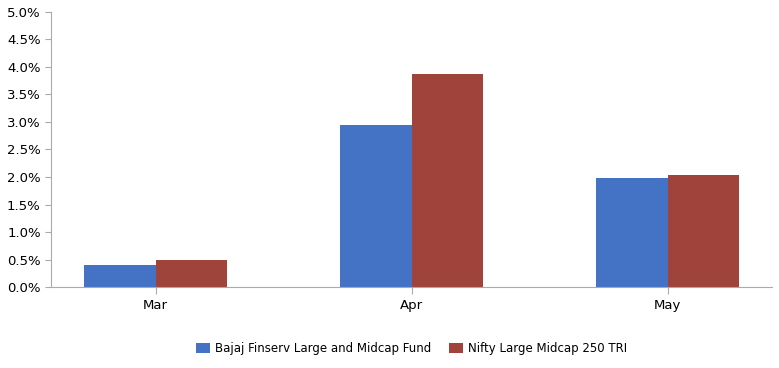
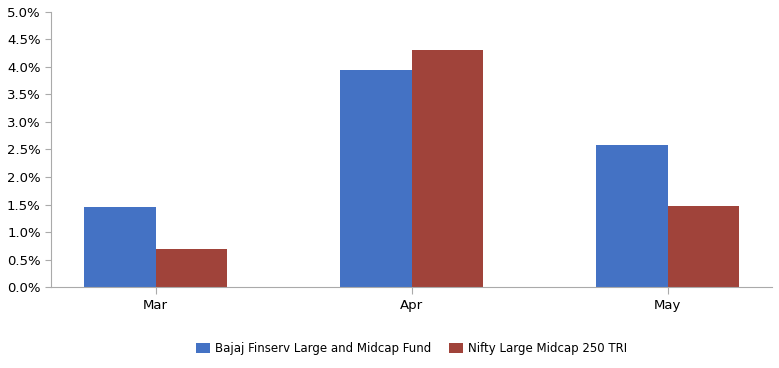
Bajaj Finserv Large and Midcap Fund/Mar: 0.40% -> 1.46%
Nifty Large Midcap 250 TRI/Mar: 0.50% -> 0.69%
Bajaj Finserv Large and Midcap Fund/Apr: 2.94% -> 3.94%
Nifty Large Midcap 250 TRI/Apr: 3.88% -> 4.30%
Bajaj Finserv Large and Midcap Fund/May: 1.98% -> 2.58%
Nifty Large Midcap 250 TRI/May: 2.04% -> 1.47%
